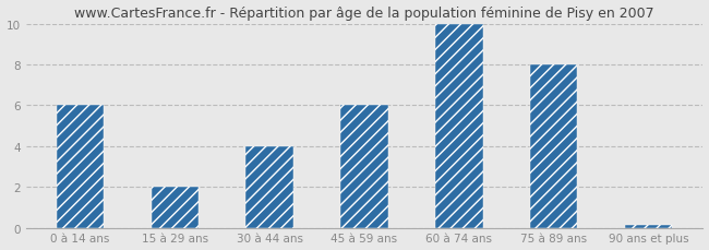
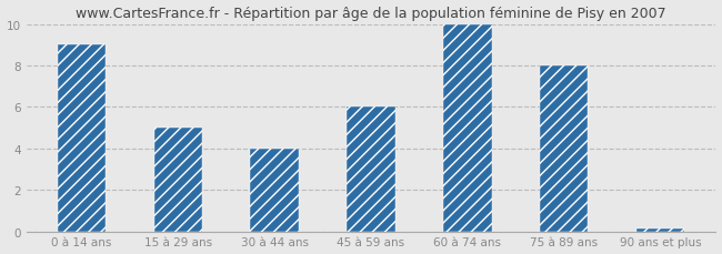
0 à 14 ans: 6.0 -> 9.0
15 à 29 ans: 2.0 -> 5.0
